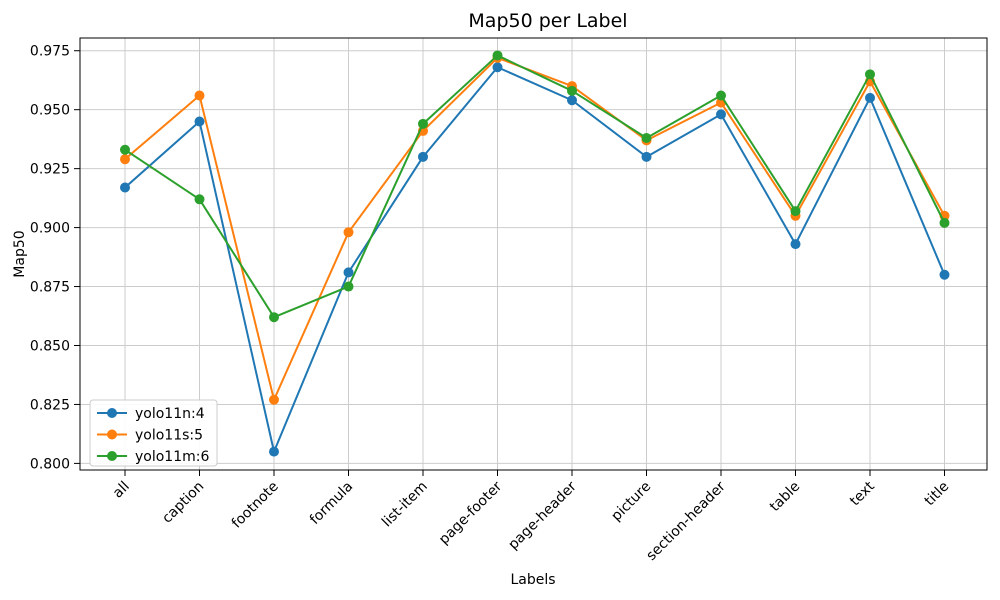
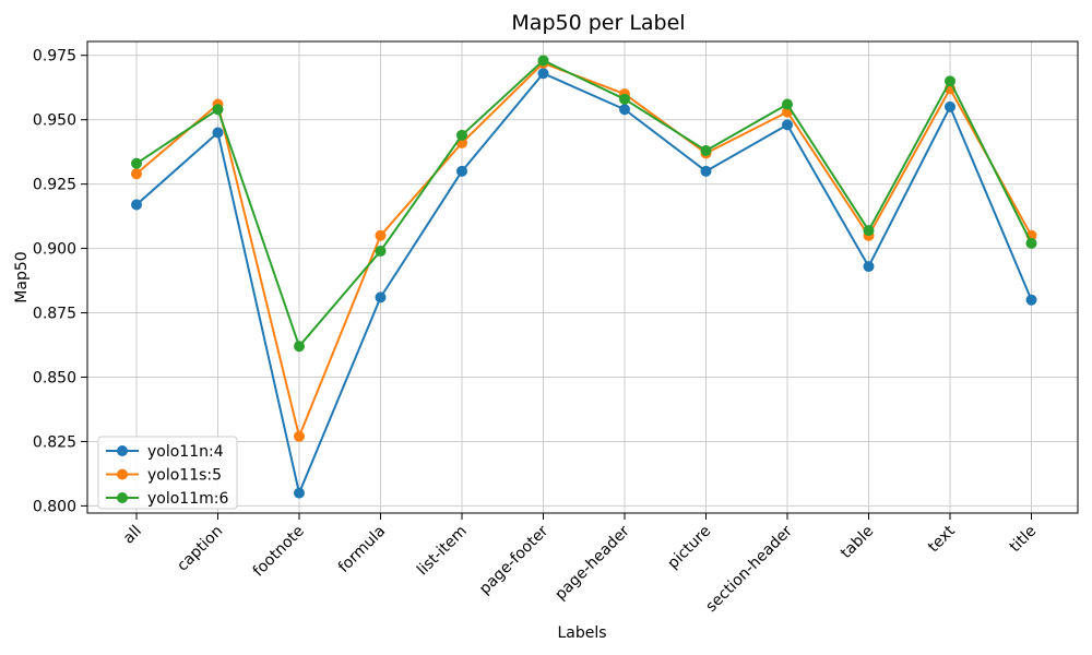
yolo11m:6/caption: 0.912 -> 0.954
yolo11s:5/formula: 0.898 -> 0.905
yolo11m:6/formula: 0.875 -> 0.899
